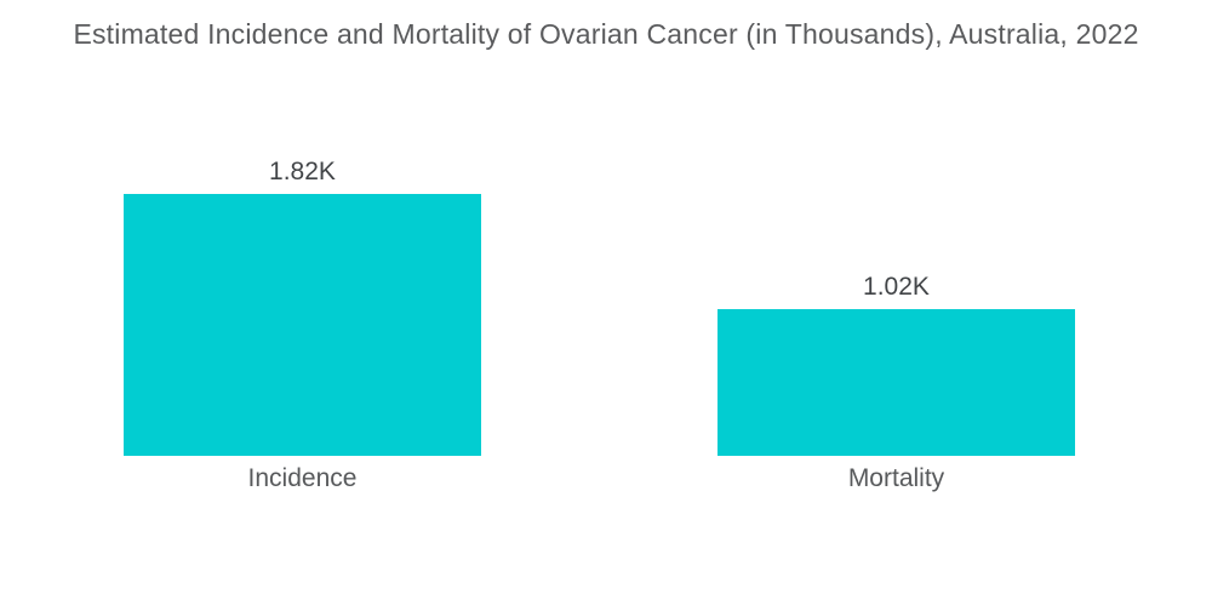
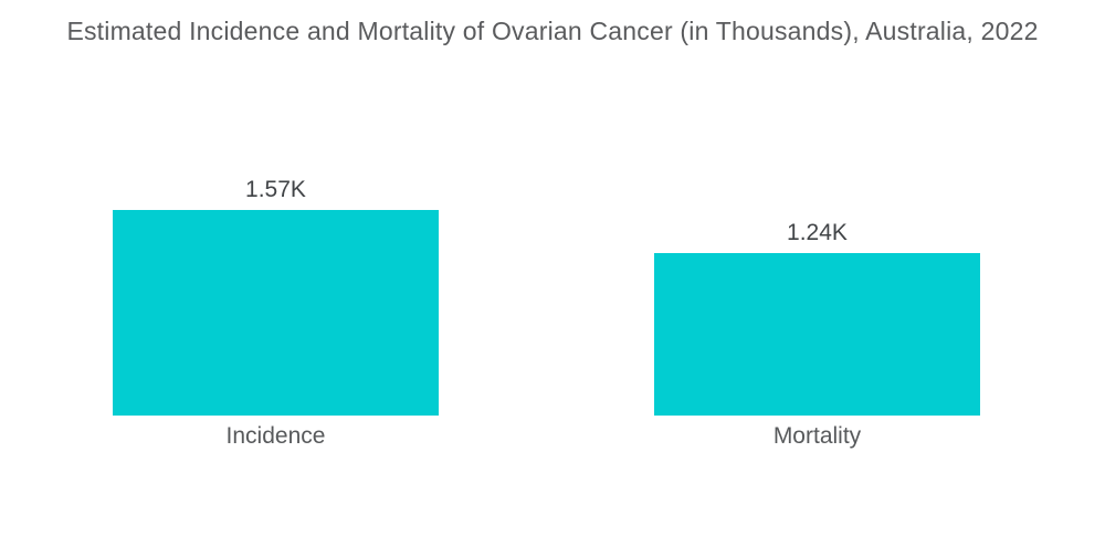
Incidence: 1.82K -> 1.57K
Mortality: 1.02K -> 1.24K
